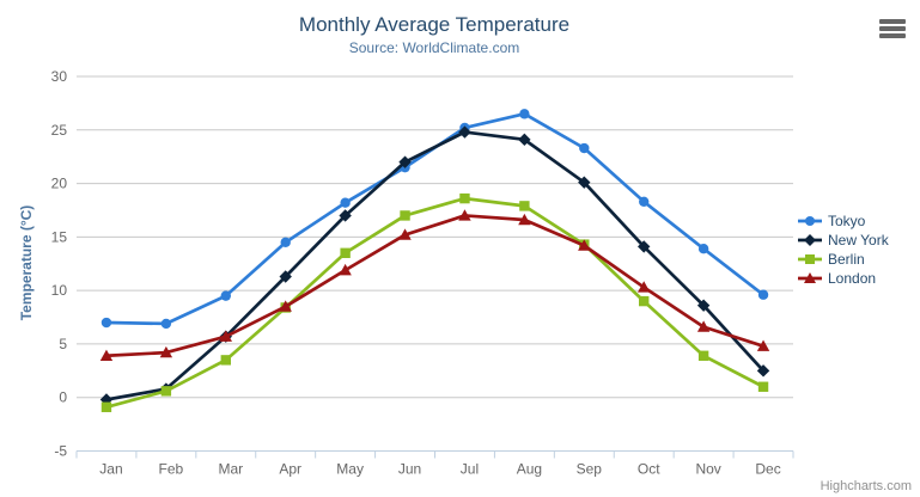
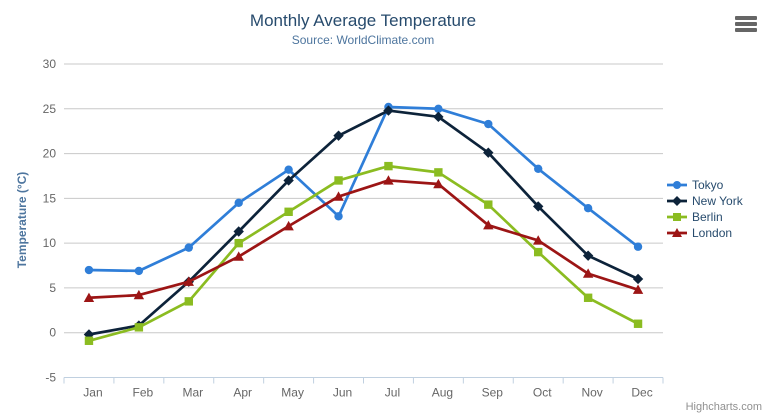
Berlin/Apr: 8 -> 10
Tokyo/Jun: 22 -> 13
Tokyo/Aug: 26 -> 25
London/Sep: 14 -> 12
New York/Dec: 2 -> 6
